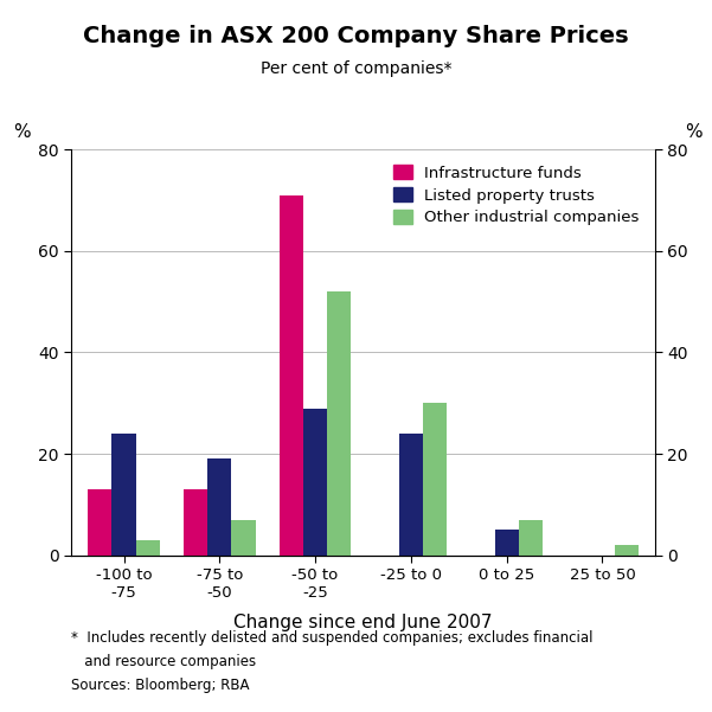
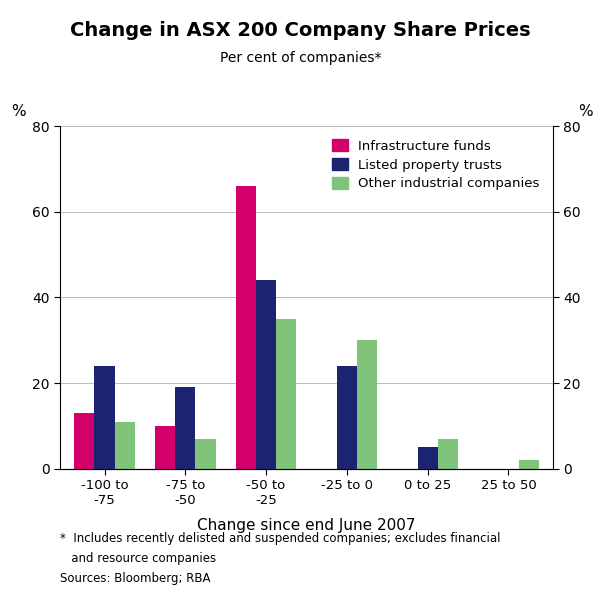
Other industrial companies/-100 to -75: 3 -> 11
Infrastructure funds/-75 to -50: 13 -> 10
Infrastructure funds/-50 to -25: 71 -> 66
Listed property trusts/-50 to -25: 29 -> 44
Other industrial companies/-50 to -25: 52 -> 35
